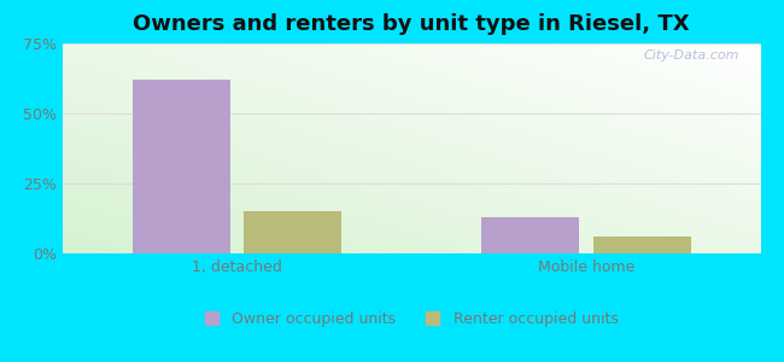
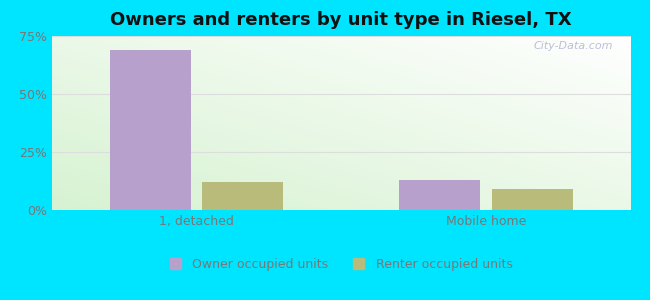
Owner occupied units/1, detached: 62% -> 69%
Renter occupied units/1, detached: 15% -> 12%
Renter occupied units/Mobile home: 6% -> 9%
